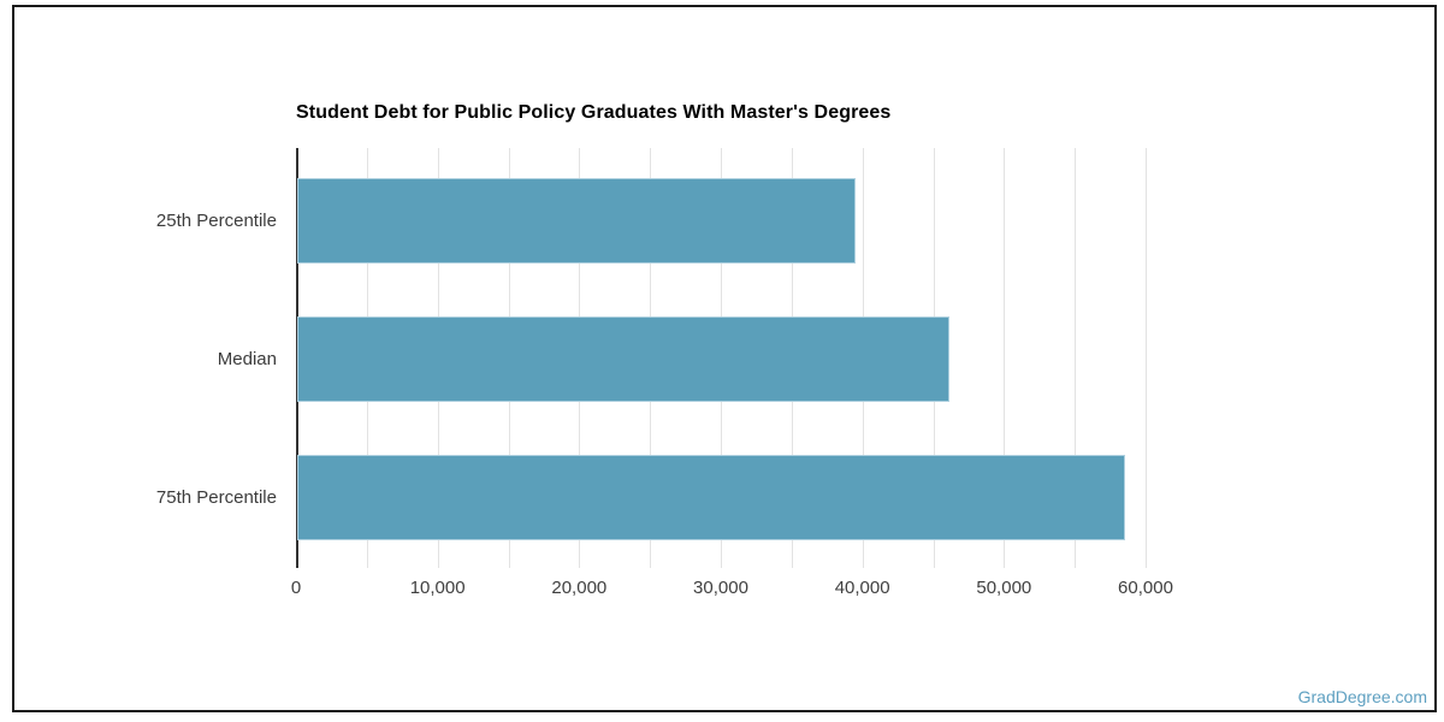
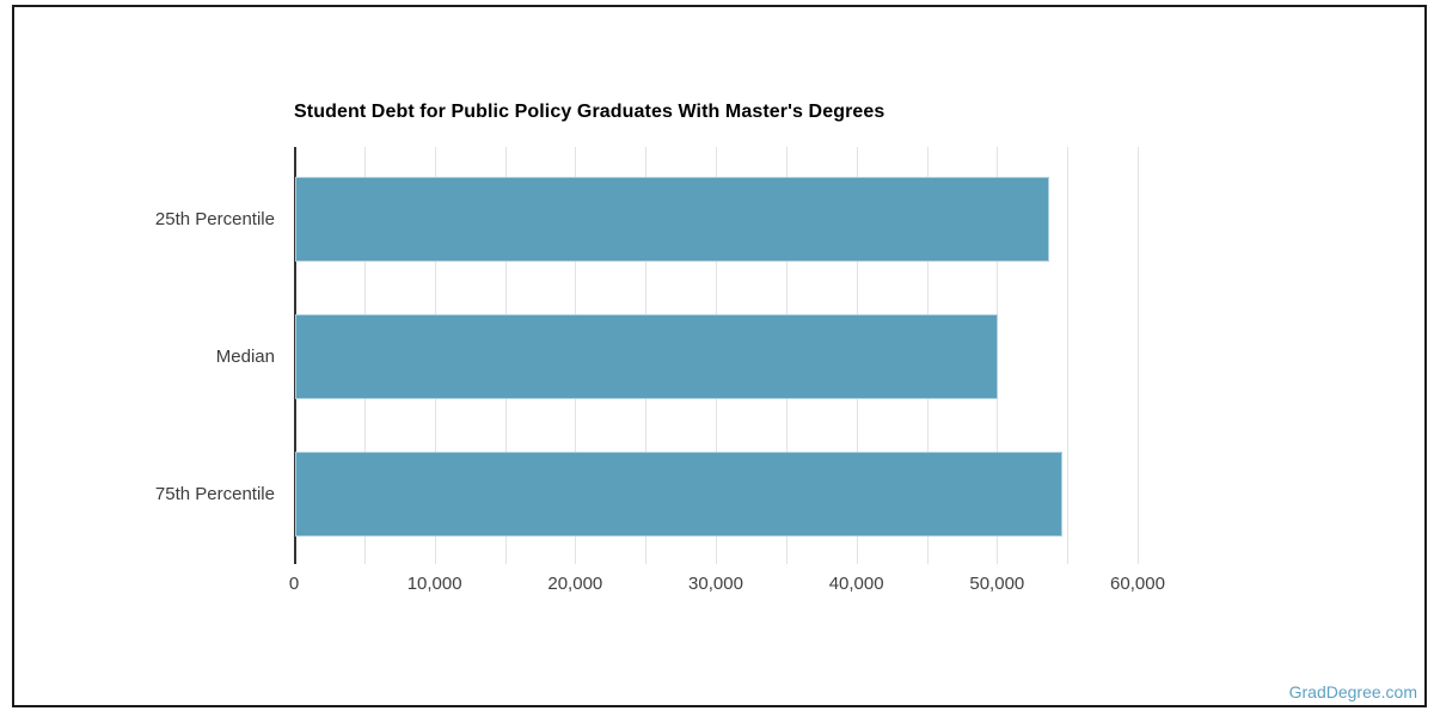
25th Percentile: 39400 -> 53600
Median: 46100 -> 50000
75th Percentile: 58500 -> 54600
